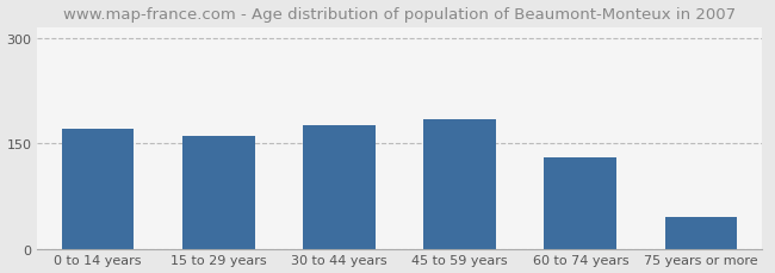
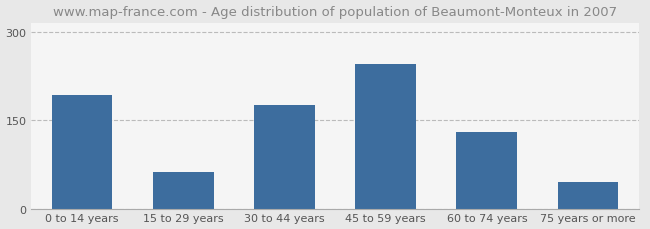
0 to 14 years: 170 -> 192
15 to 29 years: 160 -> 62
45 to 59 years: 185 -> 246
